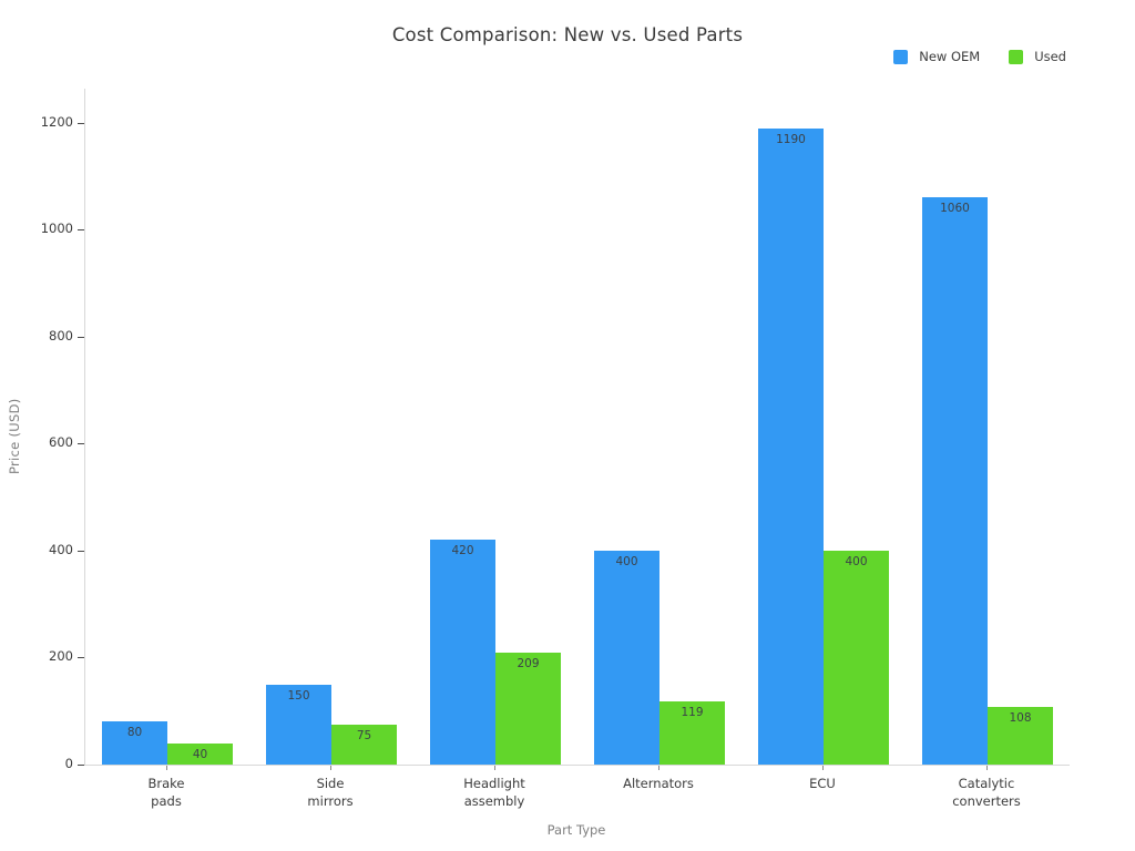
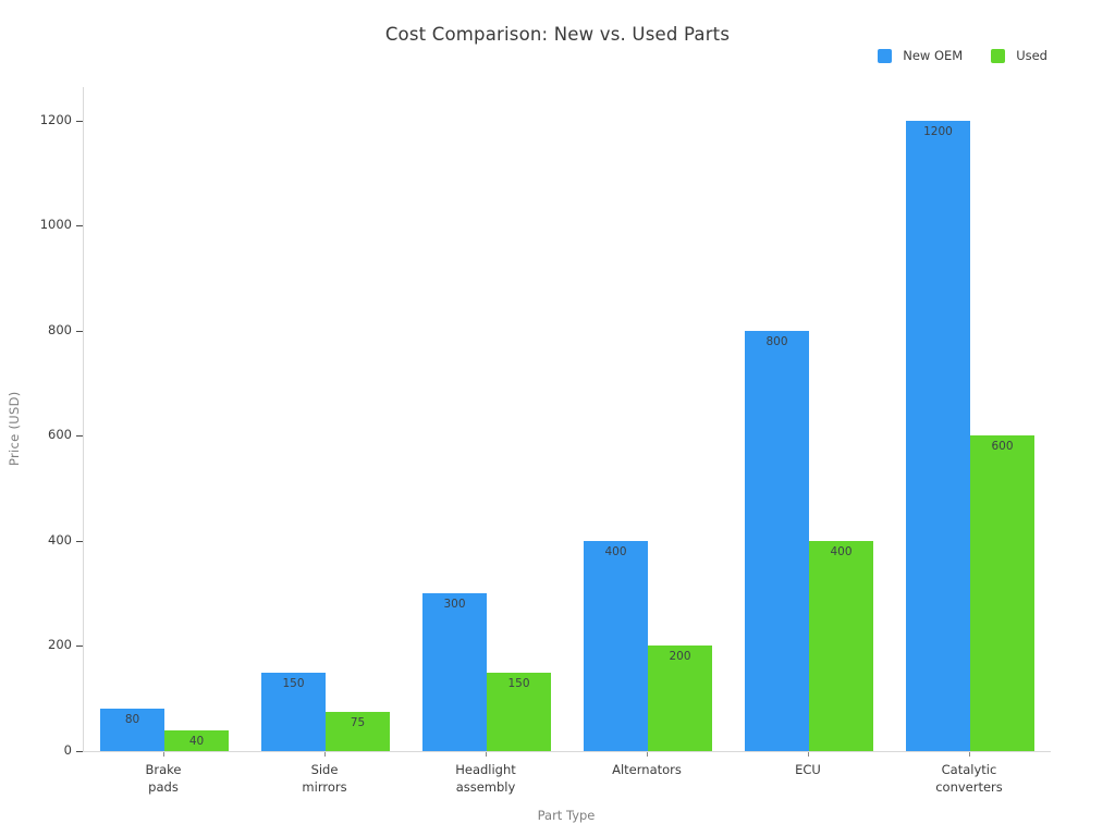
New OEM/Headlight assembly: 420 -> 300
Used/Headlight assembly: 209 -> 150
Used/Alternators: 119 -> 200
New OEM/ECU: 1190 -> 800
New OEM/Catalytic converters: 1060 -> 1200
Used/Catalytic converters: 108 -> 600
